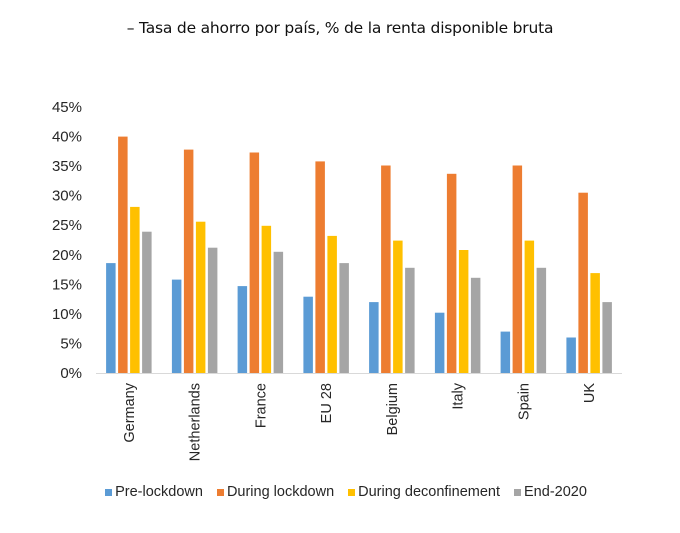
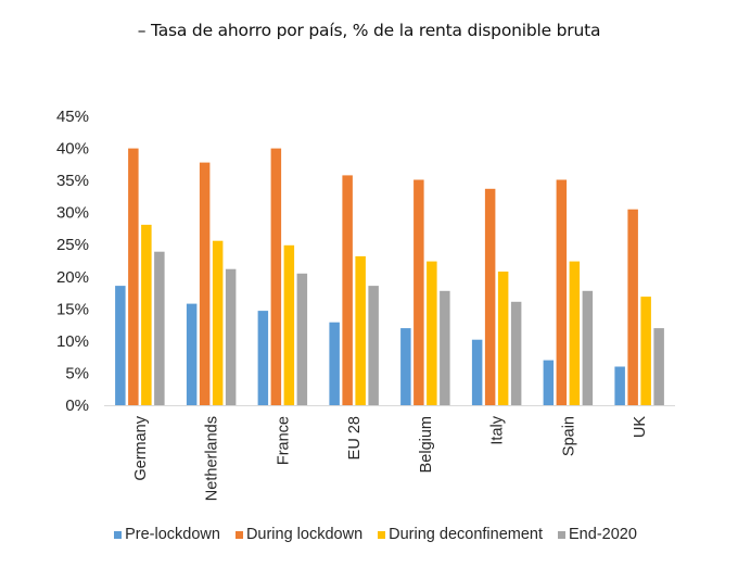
During lockdown/France: 37% -> 40%
